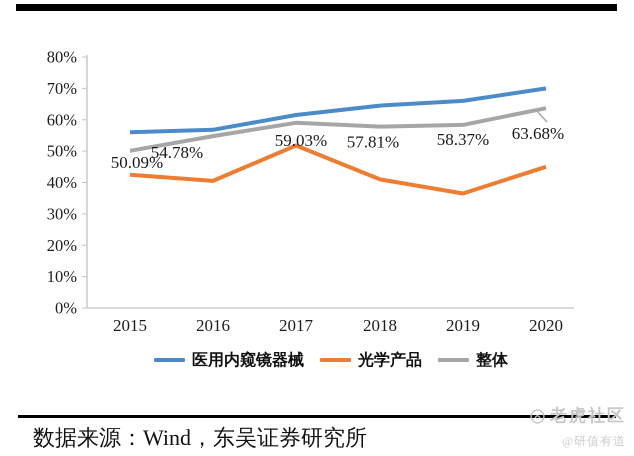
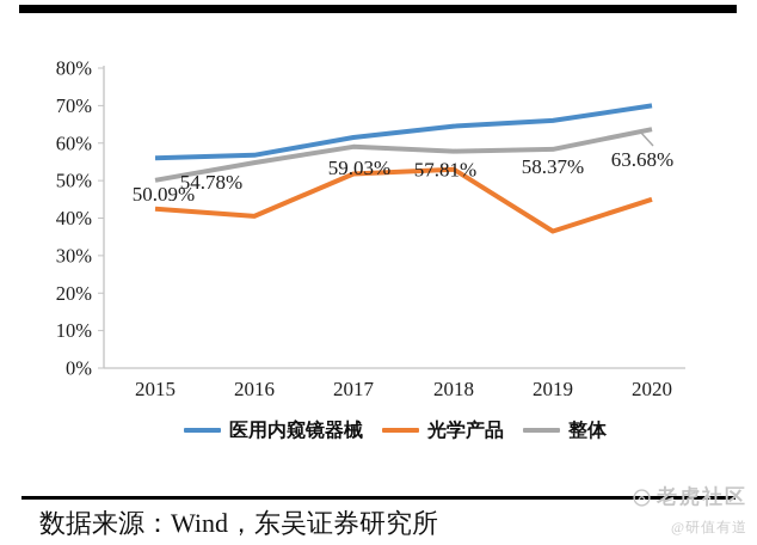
光学产品/2018: 41% -> 53%
